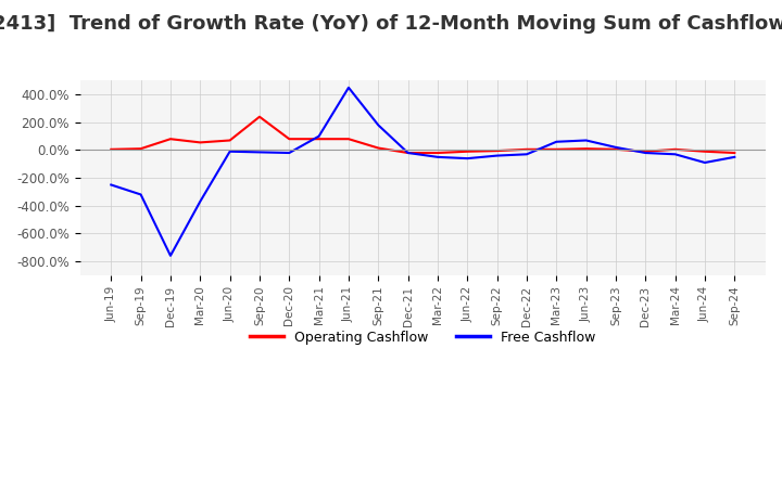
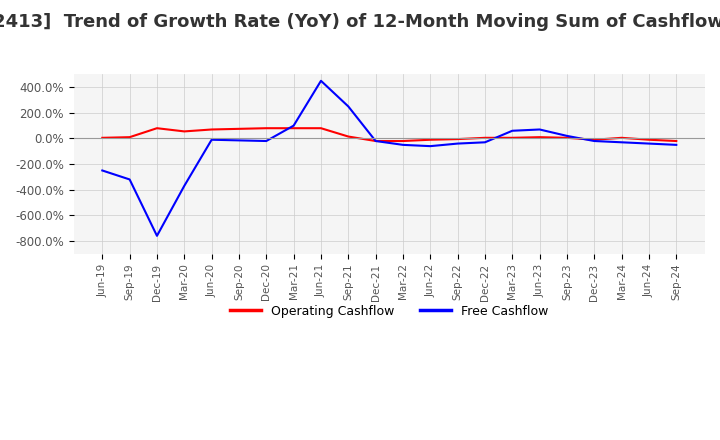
Operating Cashflow/Sep-20: 240% -> 80%
Free Cashflow/Sep-21: 180% -> 250%
Free Cashflow/Jun-24: -90% -> -40%
